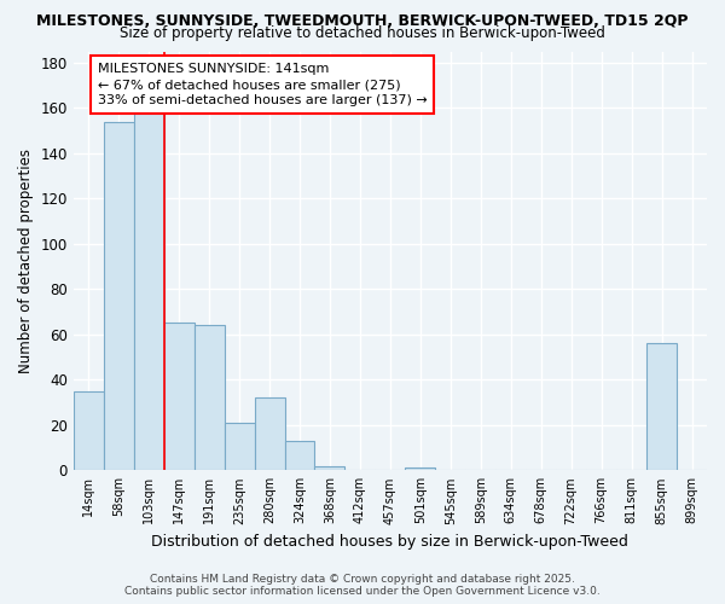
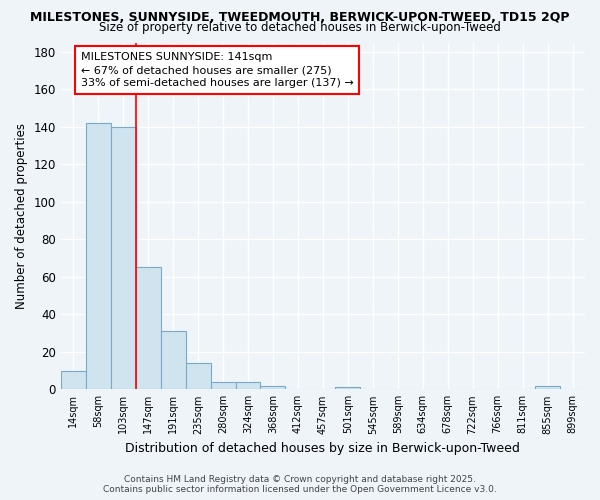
14sqm: 35 -> 10
58sqm: 154 -> 142
103sqm: 159 -> 140
191sqm: 64 -> 31
235sqm: 21 -> 14
280sqm: 32 -> 4
324sqm: 13 -> 4
855sqm: 56 -> 2
